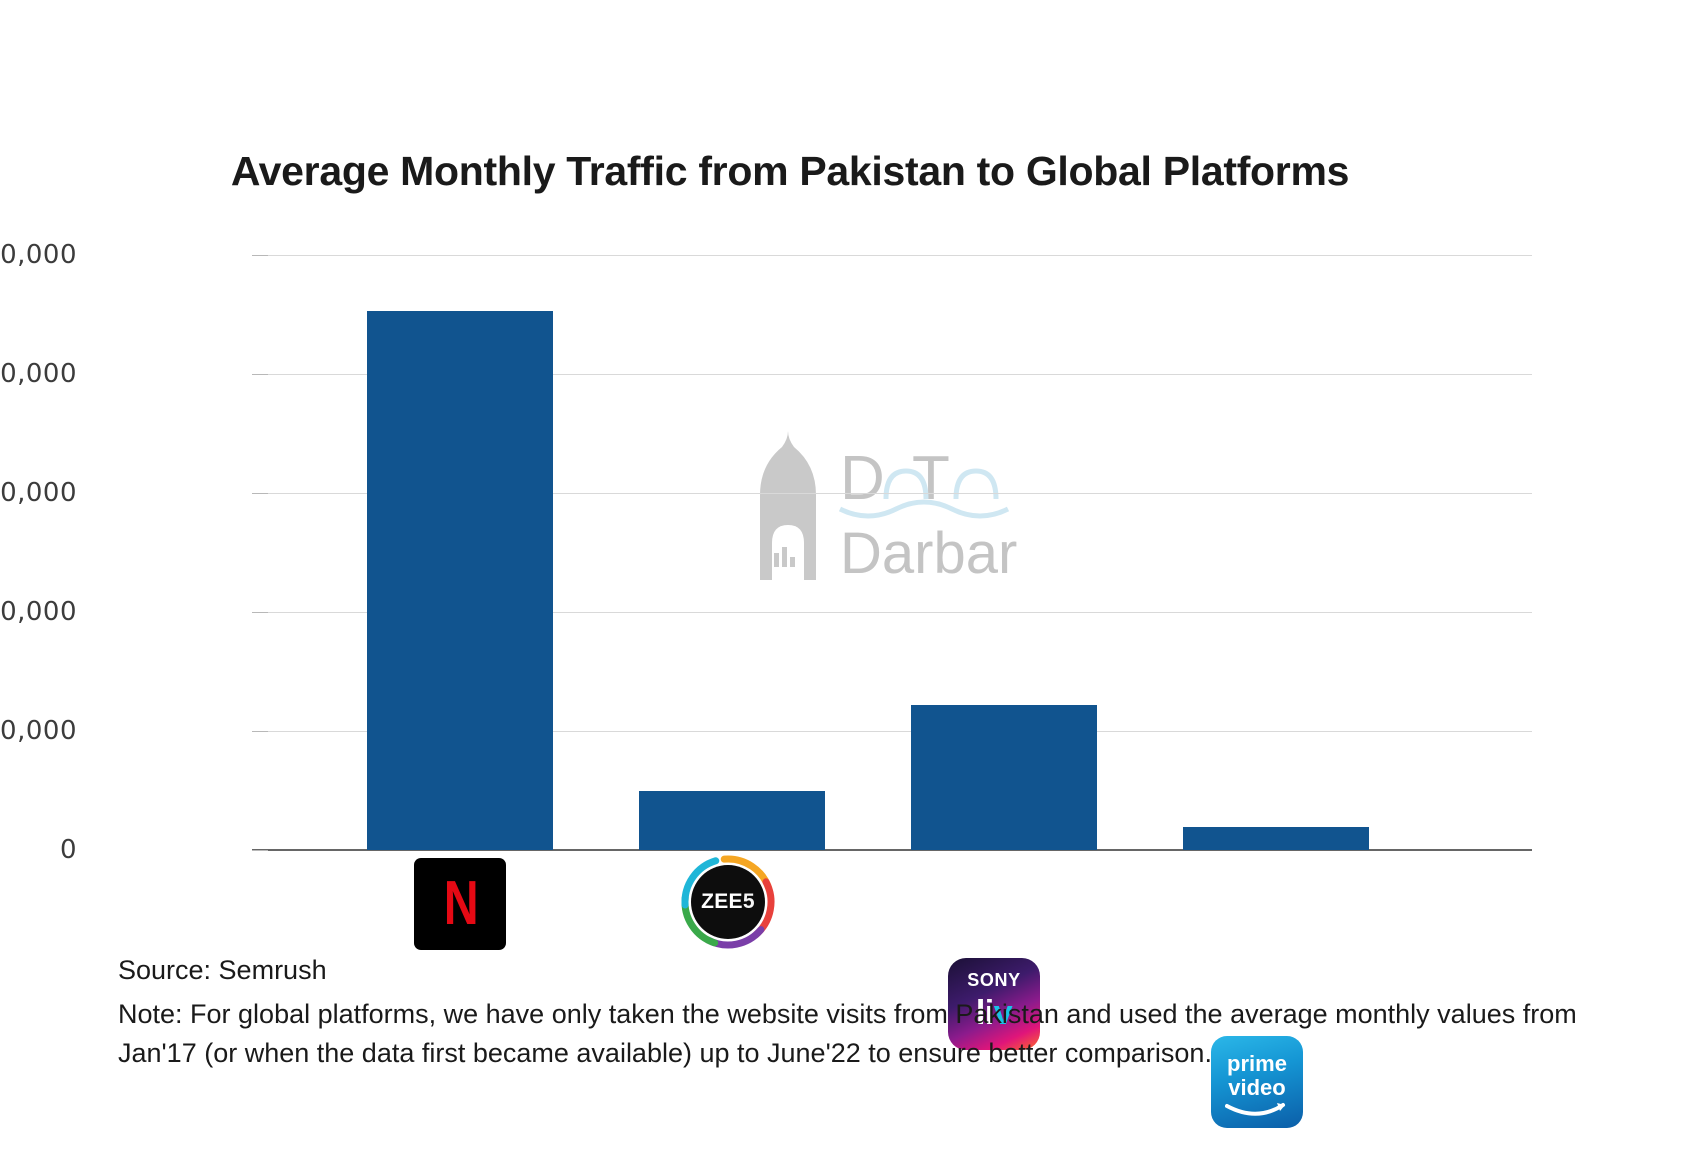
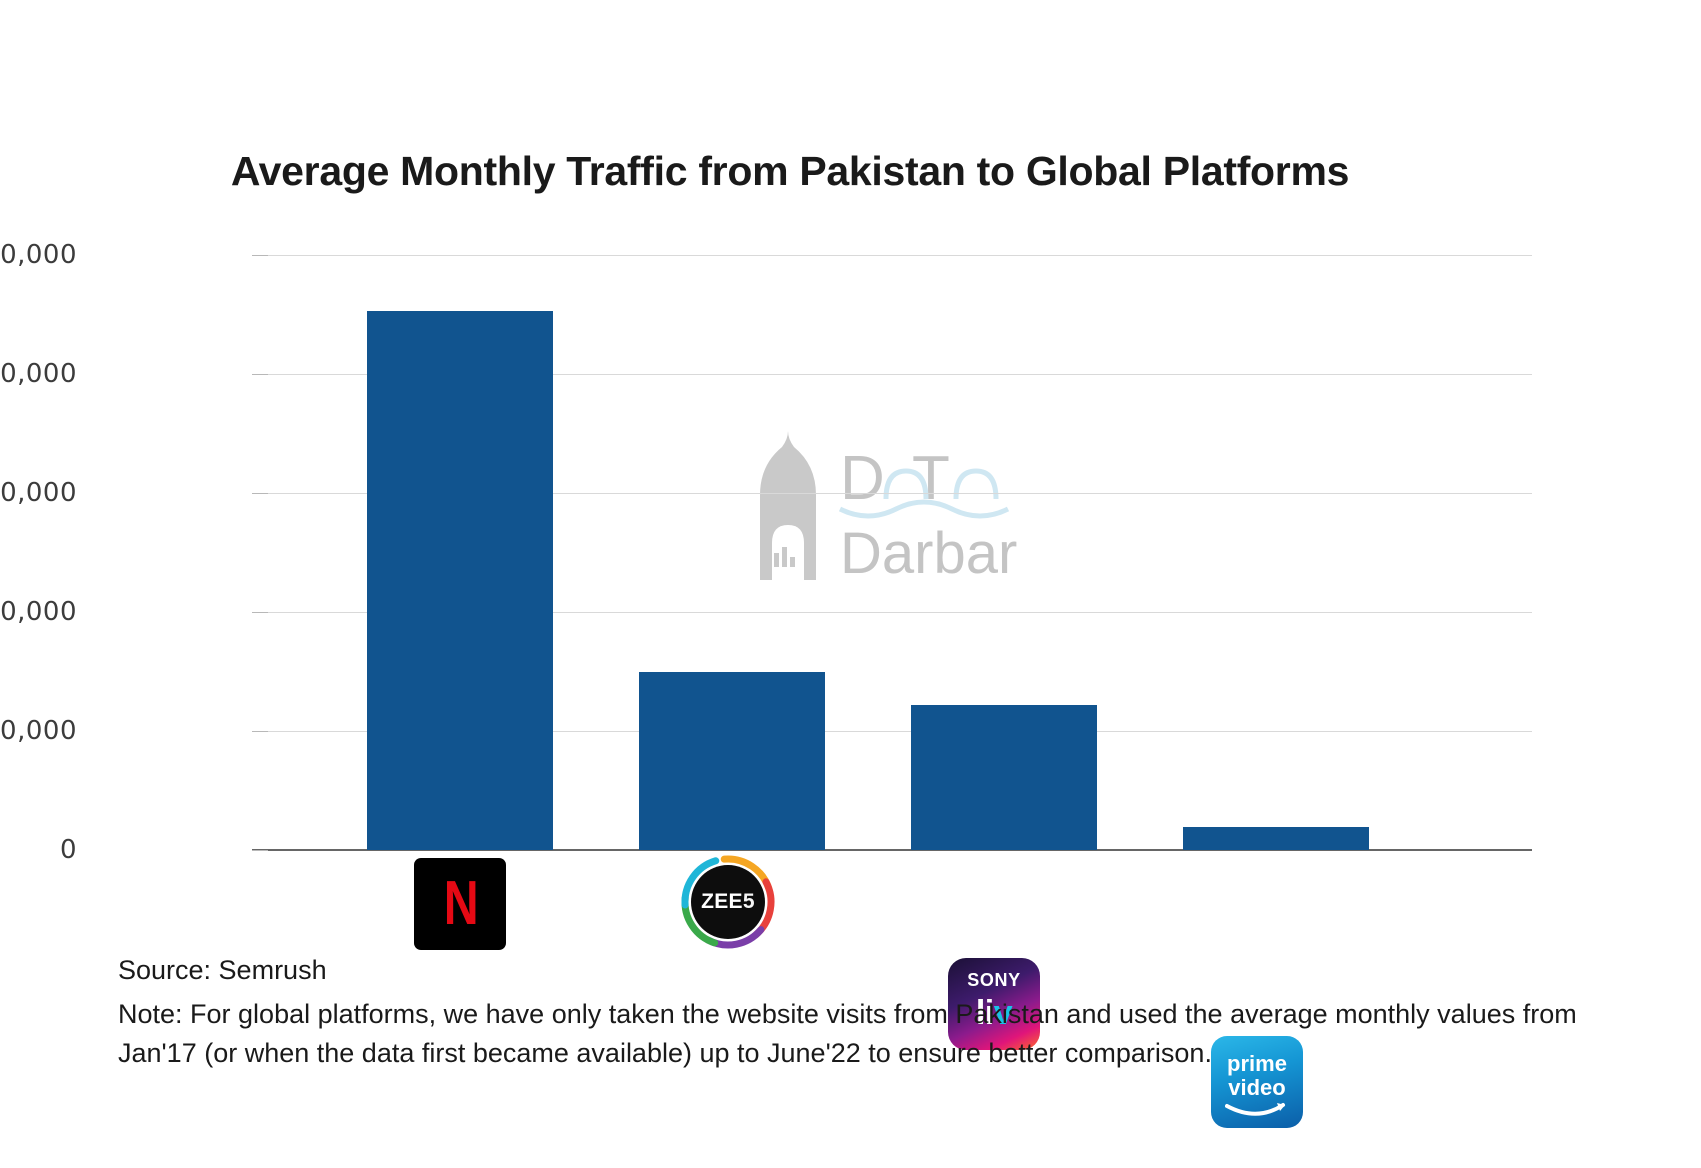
ZEE5: 250000 -> 750000
